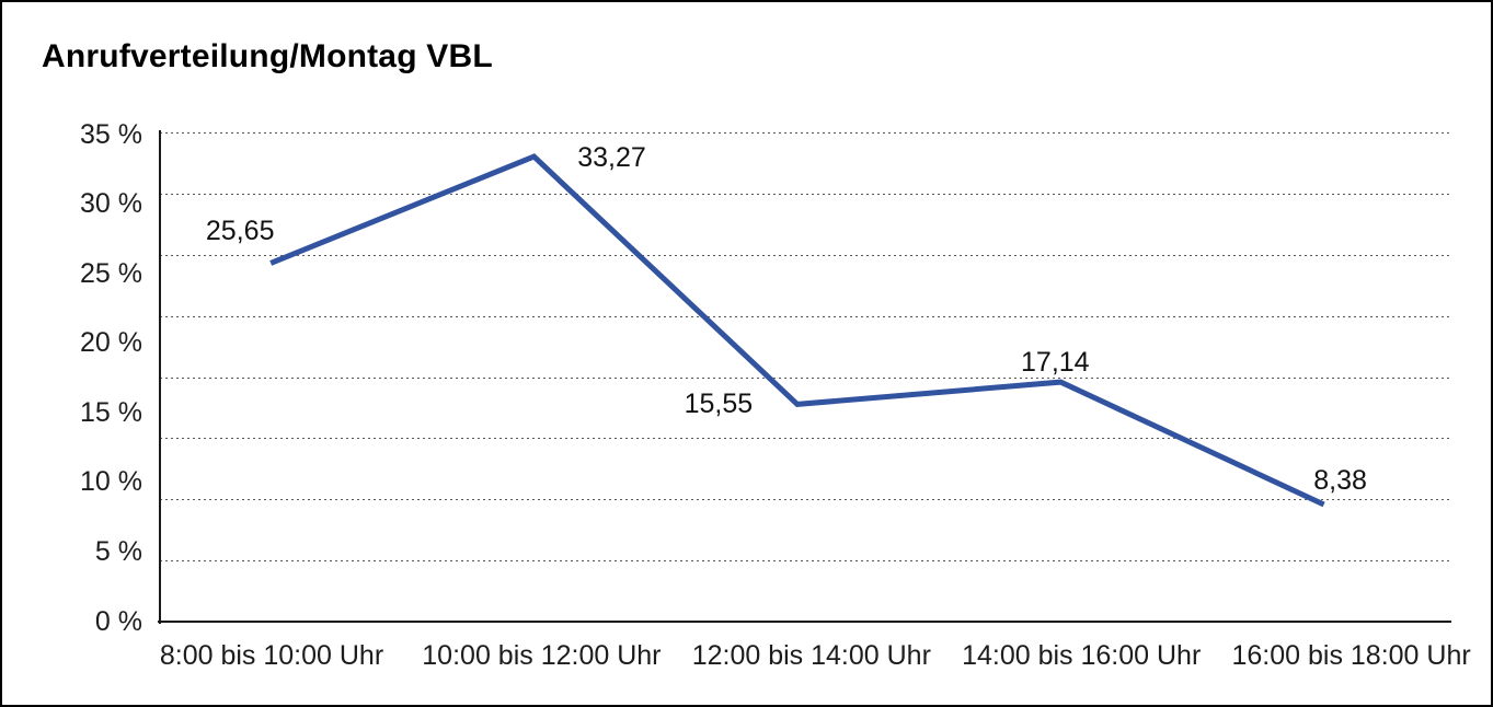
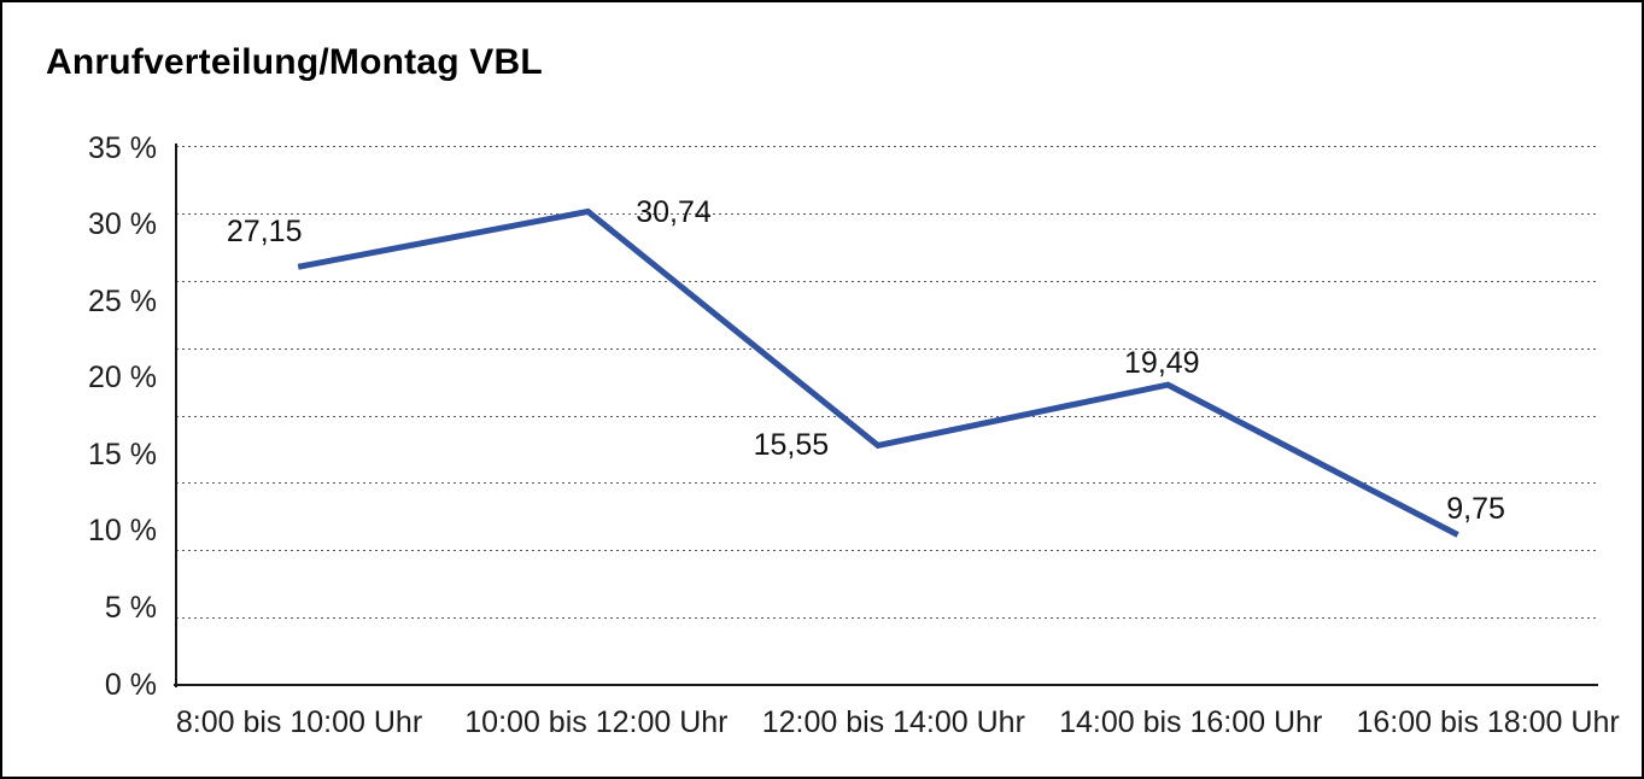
8:00 bis 10:00 Uhr: 25,65 -> 27,15
10:00 bis 12:00 Uhr: 33,27 -> 30,74
14:00 bis 16:00 Uhr: 17,14 -> 19,49
16:00 bis 18:00 Uhr: 8,38 -> 9,75
